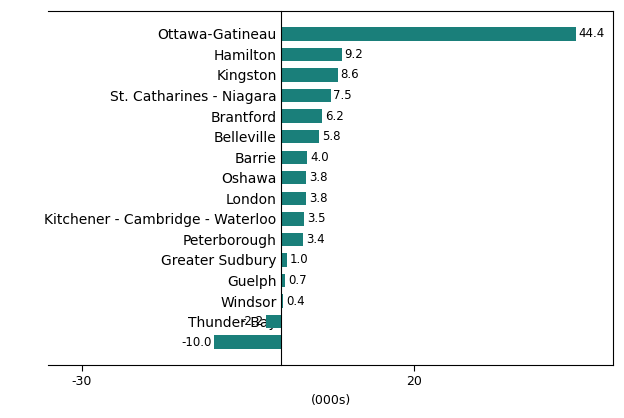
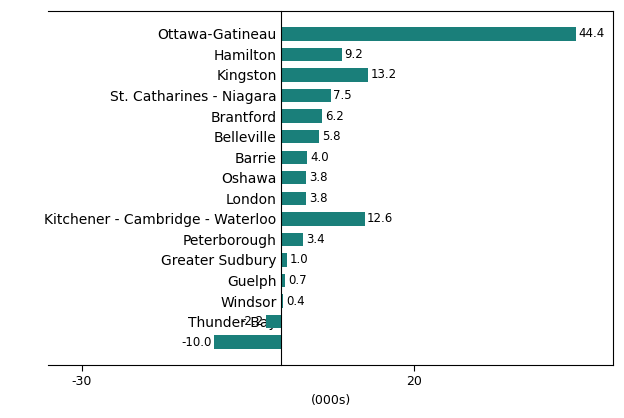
Kingston: 8.6 -> 13.2
Kitchener - Cambridge - Waterloo: 3.5 -> 12.6
